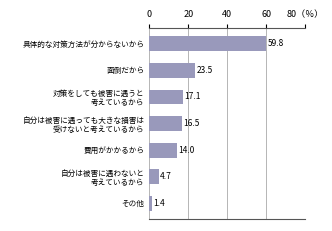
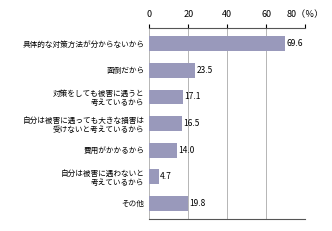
具体的な対策方法が分からないから: 59.8 -> 69.6
その他: 1.4 -> 19.8
